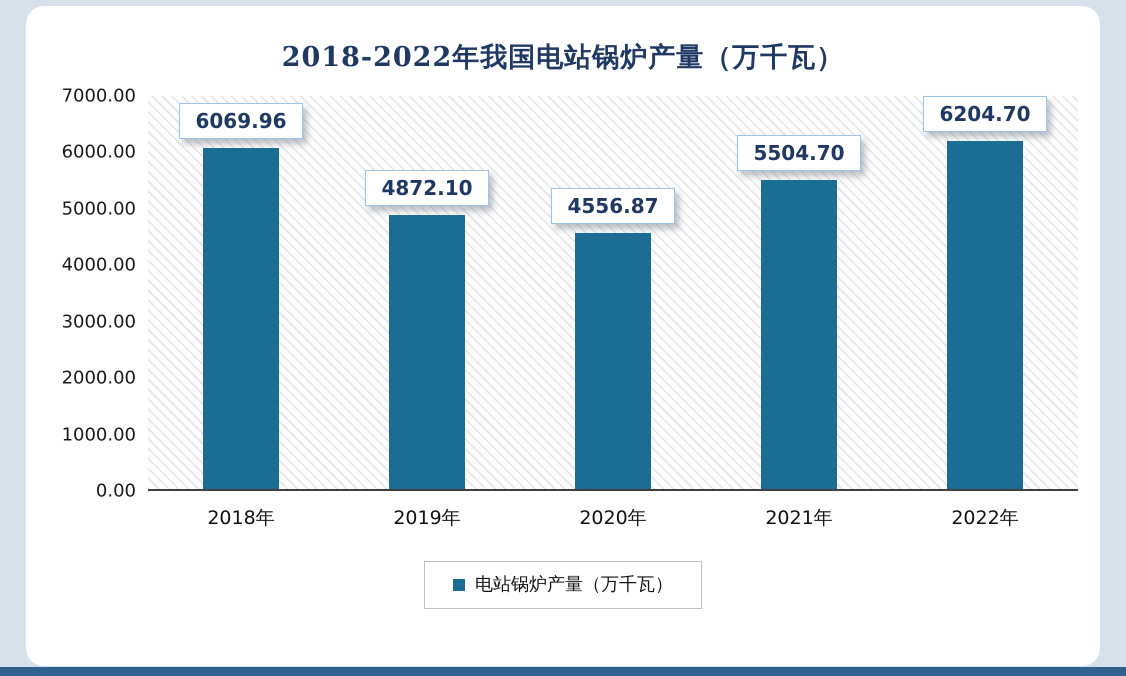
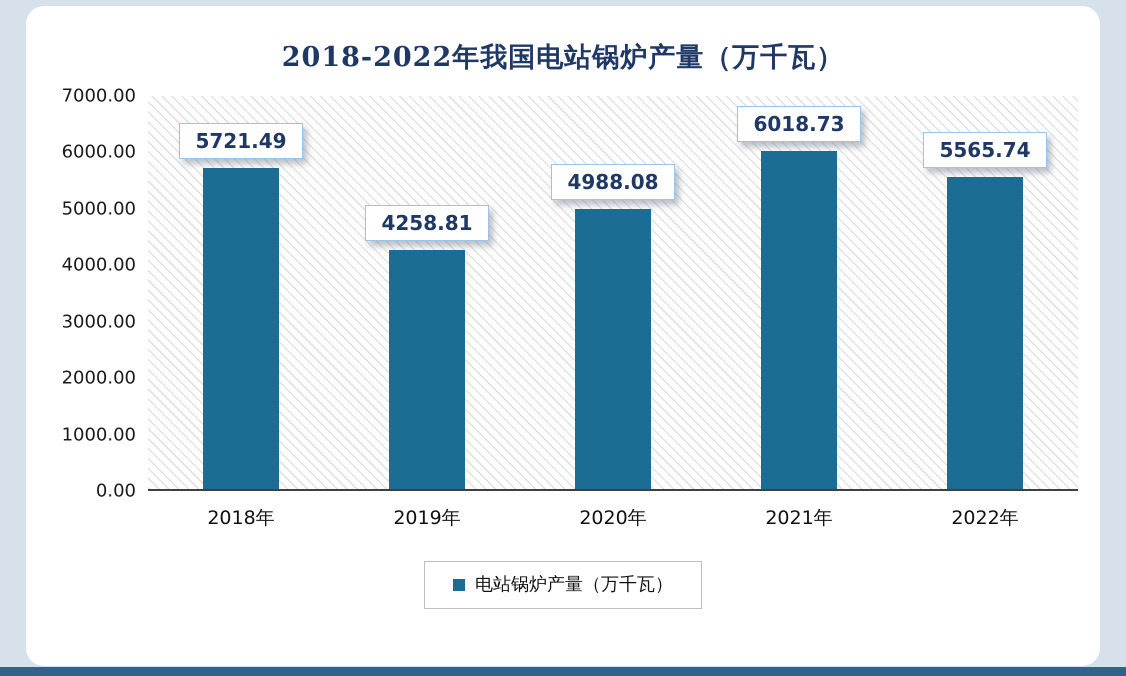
2018年: 6069.96 -> 5721.49
2019年: 4872.10 -> 4258.81
2020年: 4556.87 -> 4988.08
2021年: 5504.70 -> 6018.73
2022年: 6204.70 -> 5565.74
